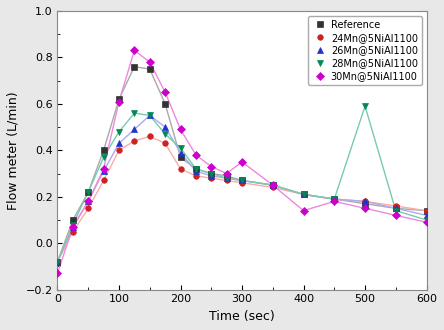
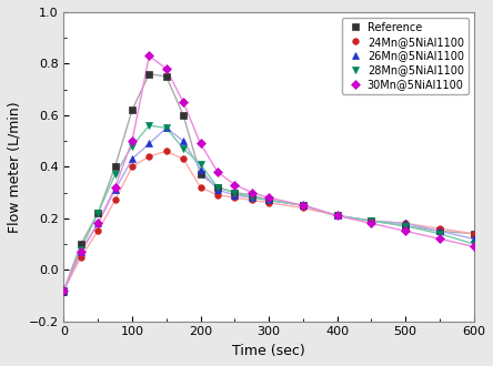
30Mn@5NiAl1100/0: -0.13 -> -0.08
30Mn@5NiAl1100/100: 0.61 -> 0.50
30Mn@5NiAl1100/300: 0.35 -> 0.28
30Mn@5NiAl1100/400: 0.14 -> 0.21
28Mn@5NiAl1100/500: 0.59 -> 0.17
